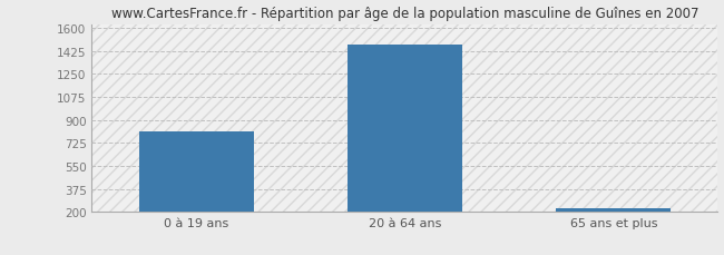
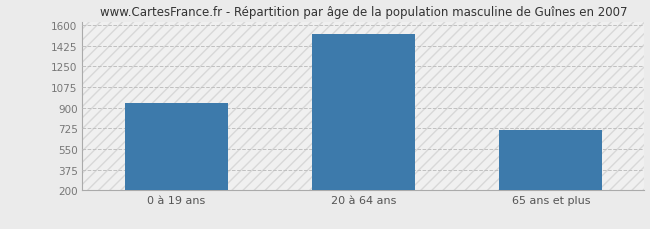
0 à 19 ans: 810 -> 940
20 à 64 ans: 1470 -> 1520
65 ans et plus: 230 -> 710
